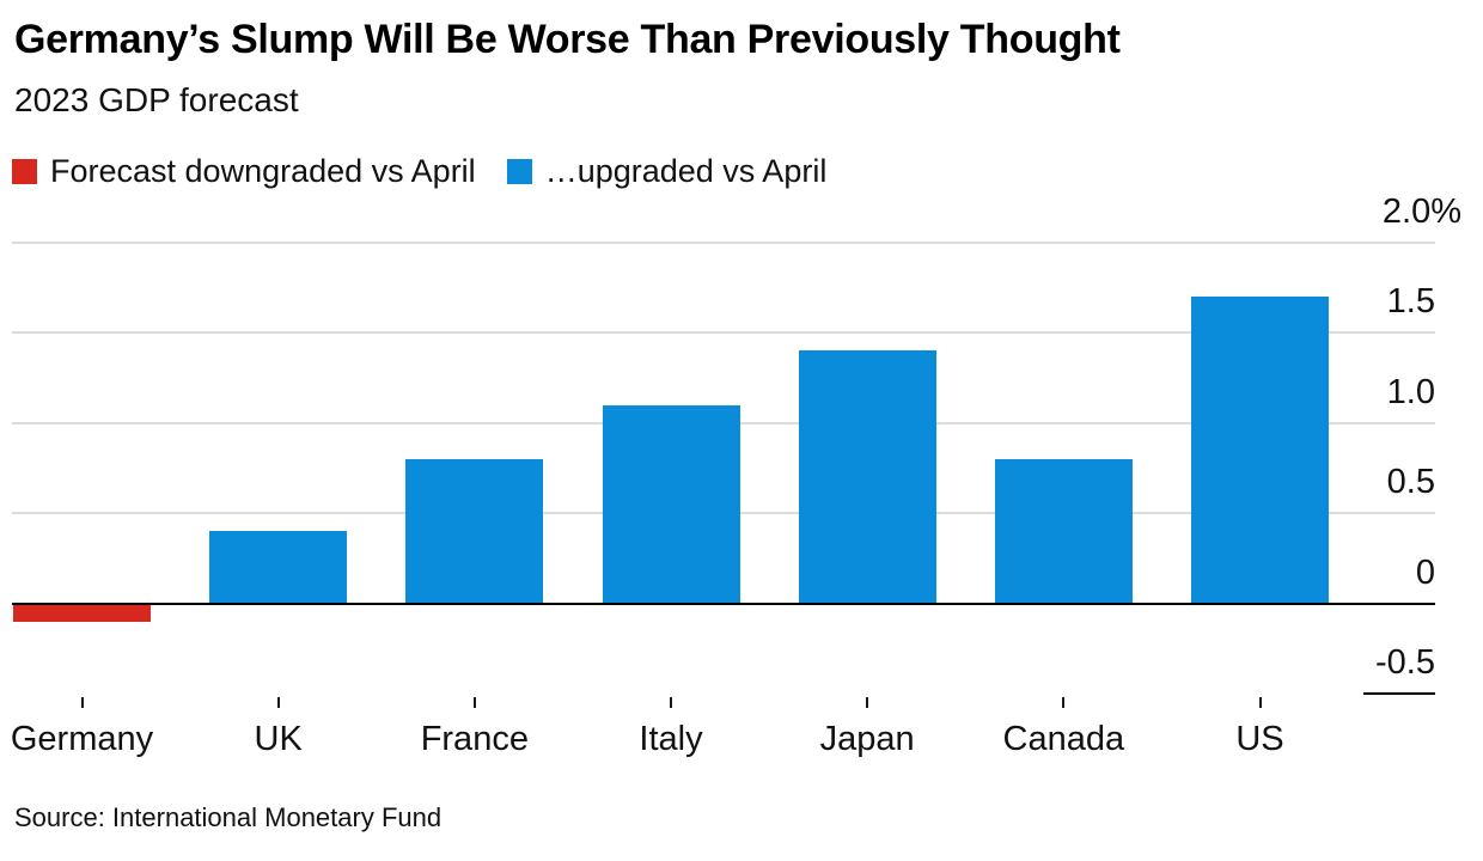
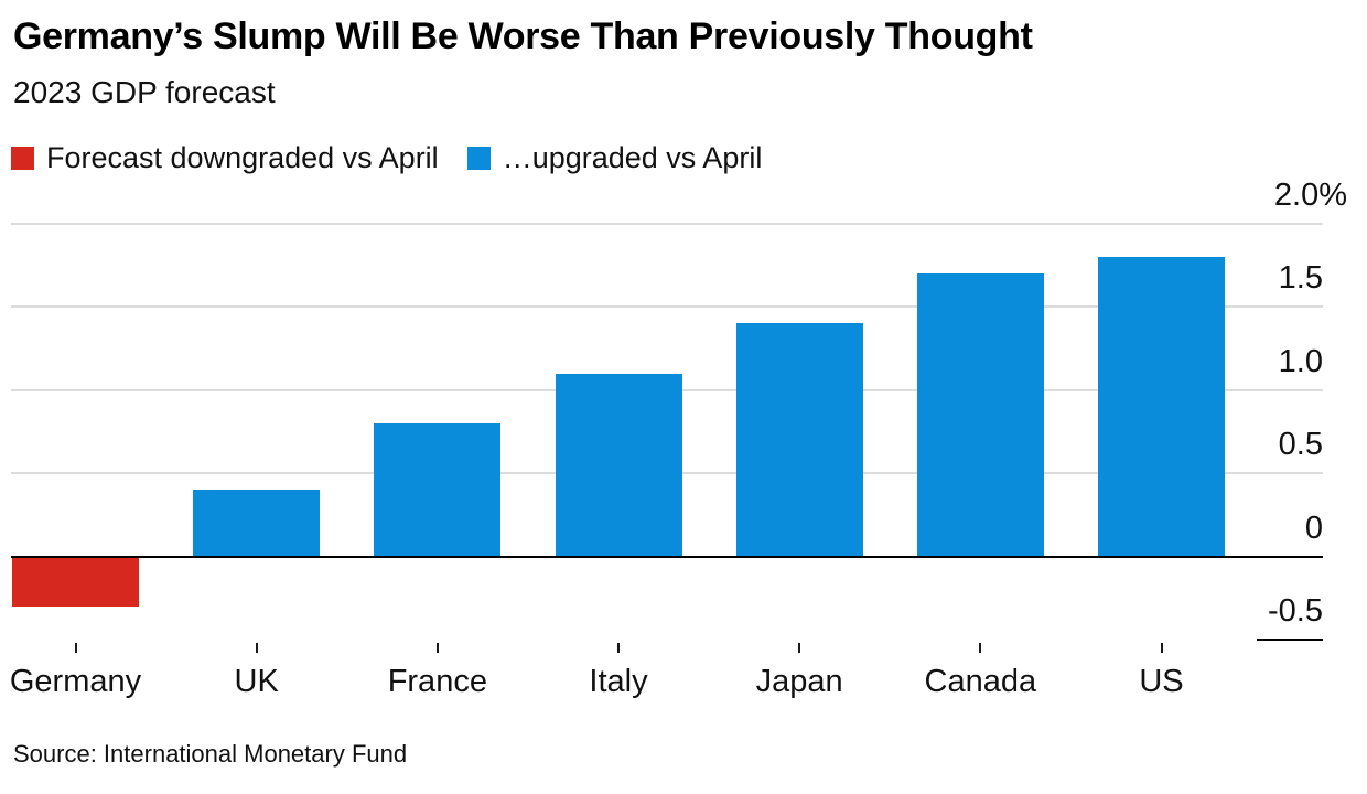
Germany: -0.1 -> -0.3
Canada: 0.8 -> 1.7
US: 1.7 -> 1.8
